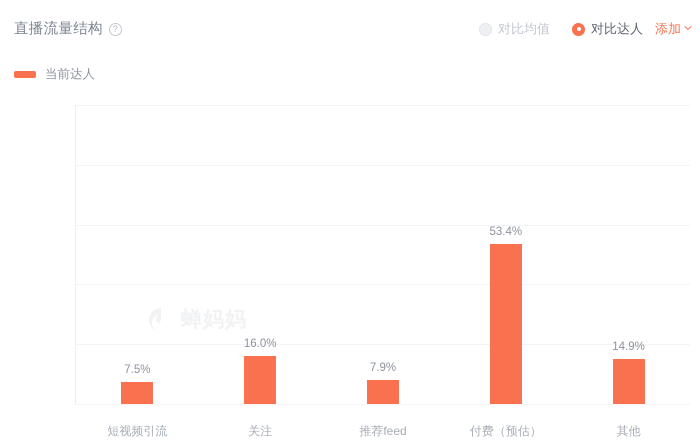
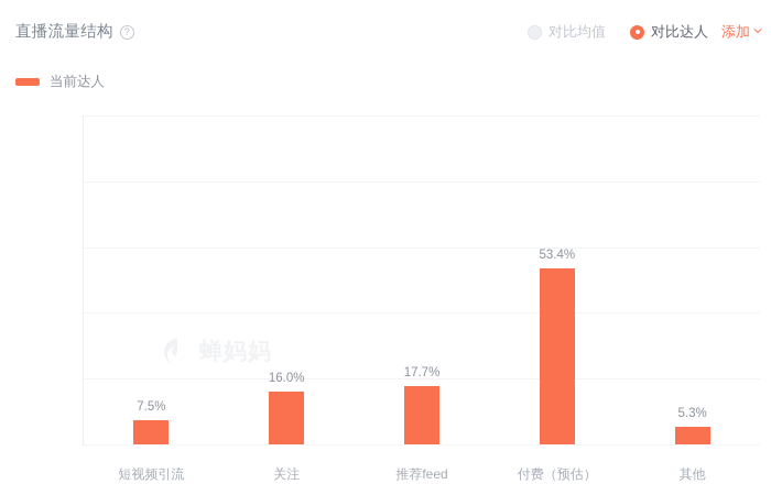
推荐feed: 7.9% -> 17.7%
其他: 14.9% -> 5.3%
